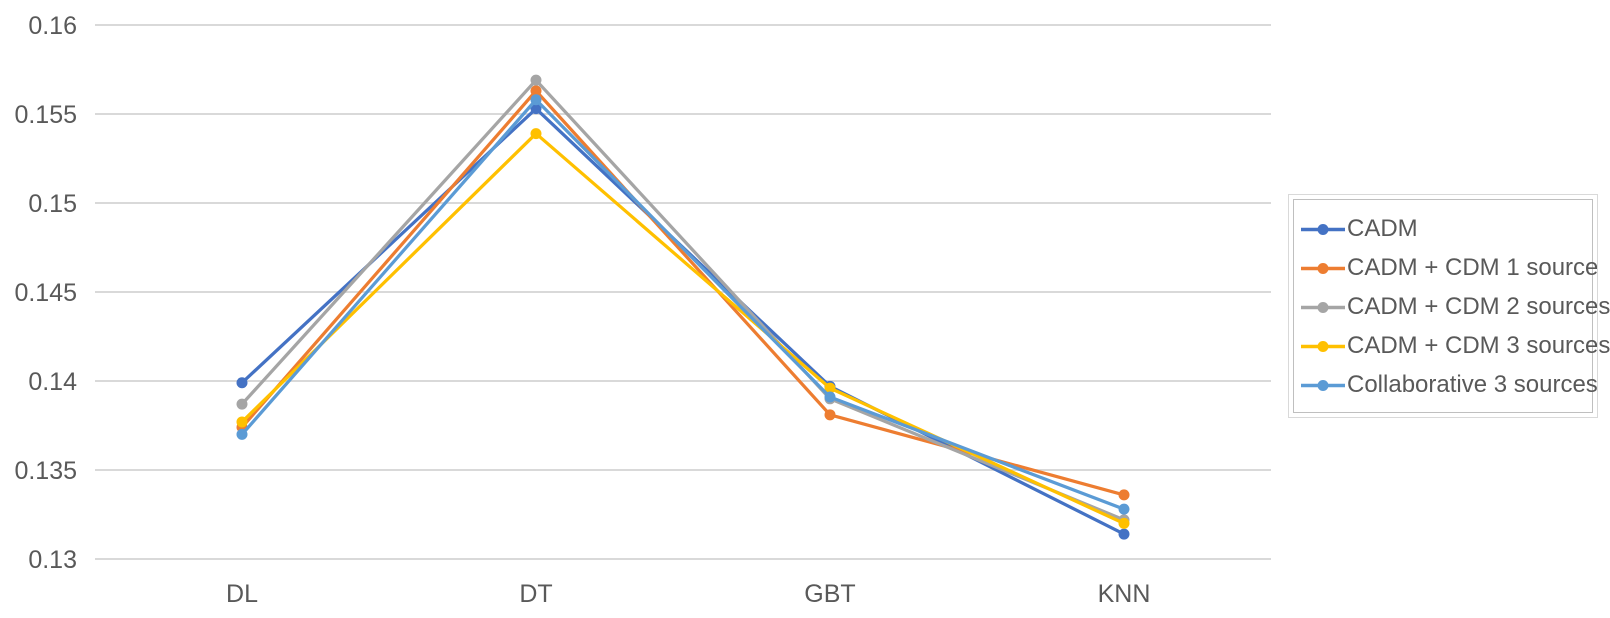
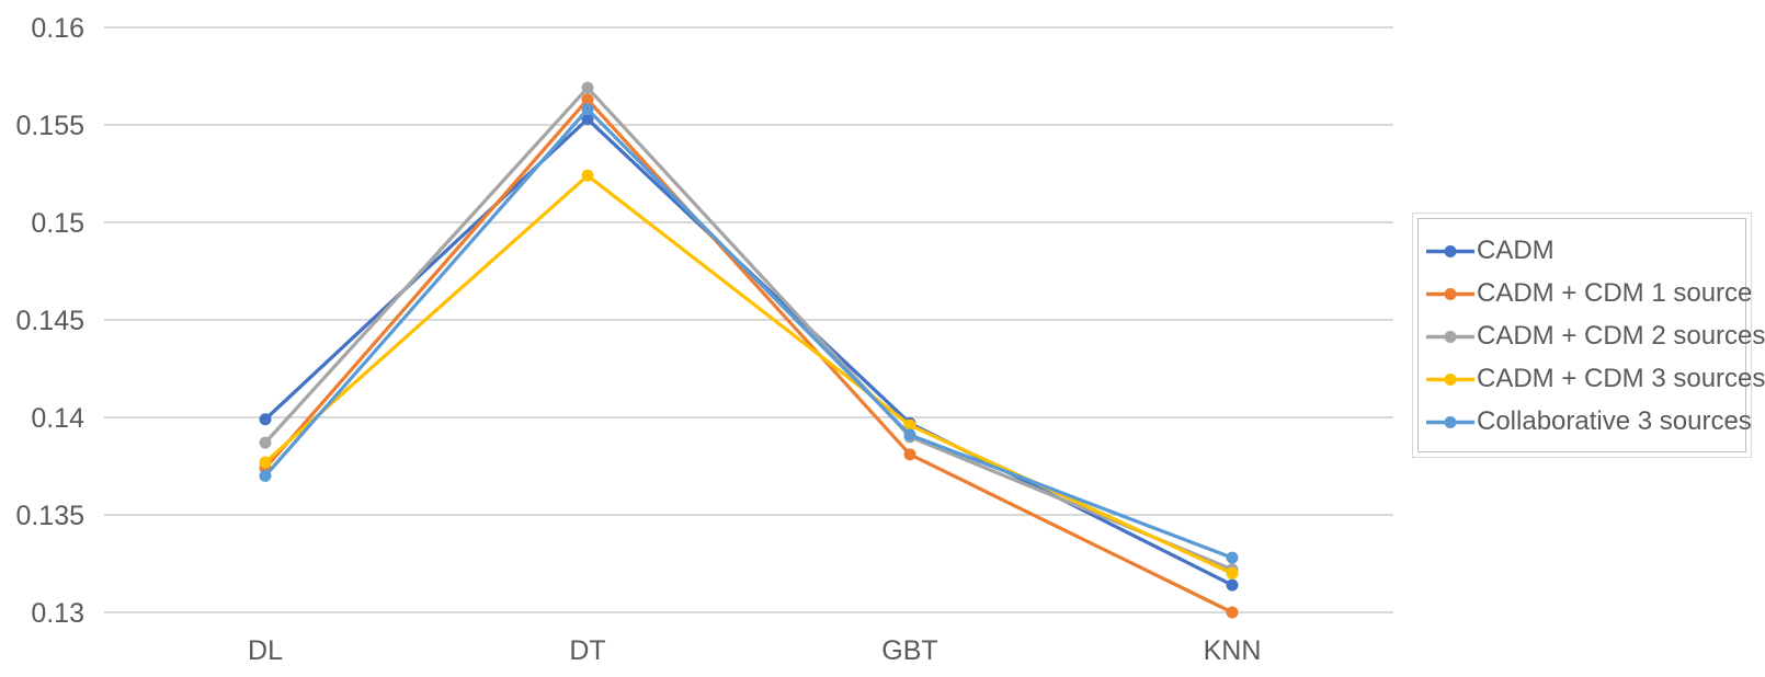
CADM + CDM 3 sources/DT: 0.1539 -> 0.1524
CADM + CDM 1 source/KNN: 0.1336 -> 0.1300
